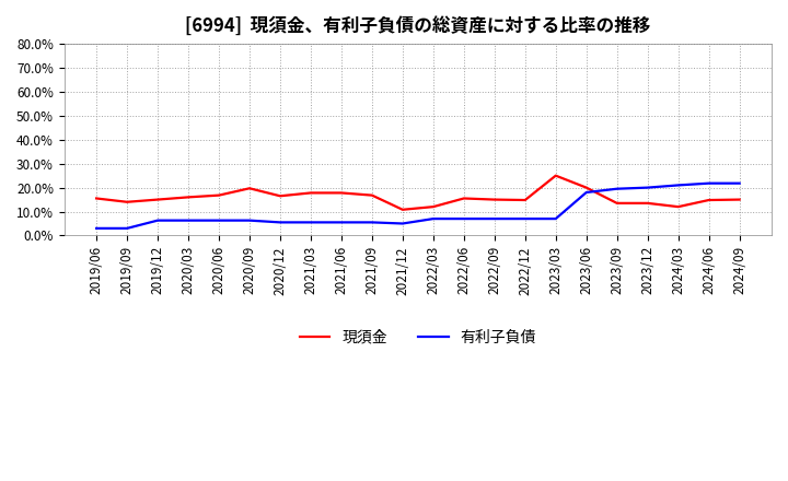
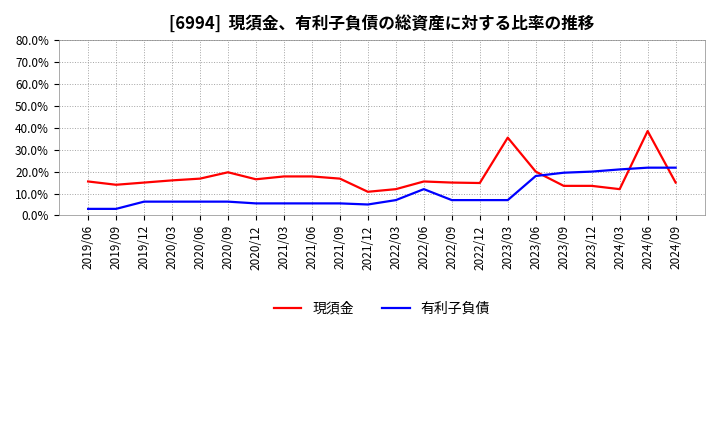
有利子負債/2022/06: 7.0% -> 12.0%
現須金/2023/03: 25.0% -> 35.5%
現須金/2024/06: 14.8% -> 38.5%
